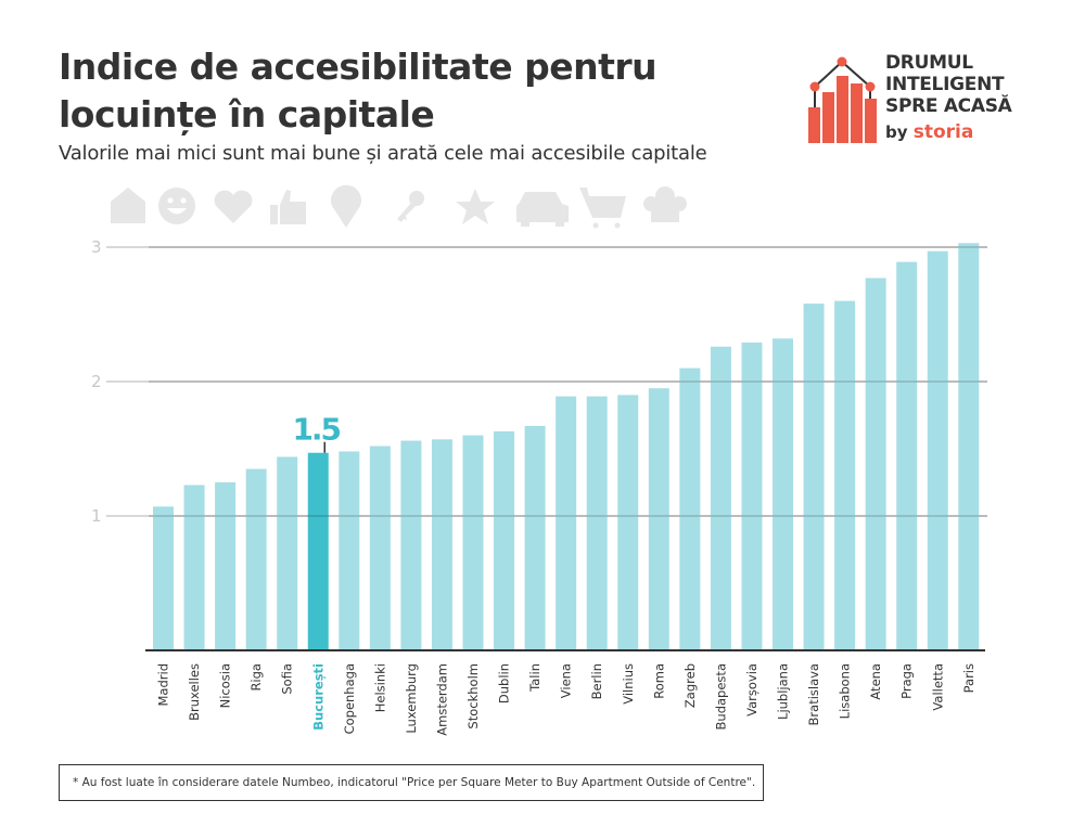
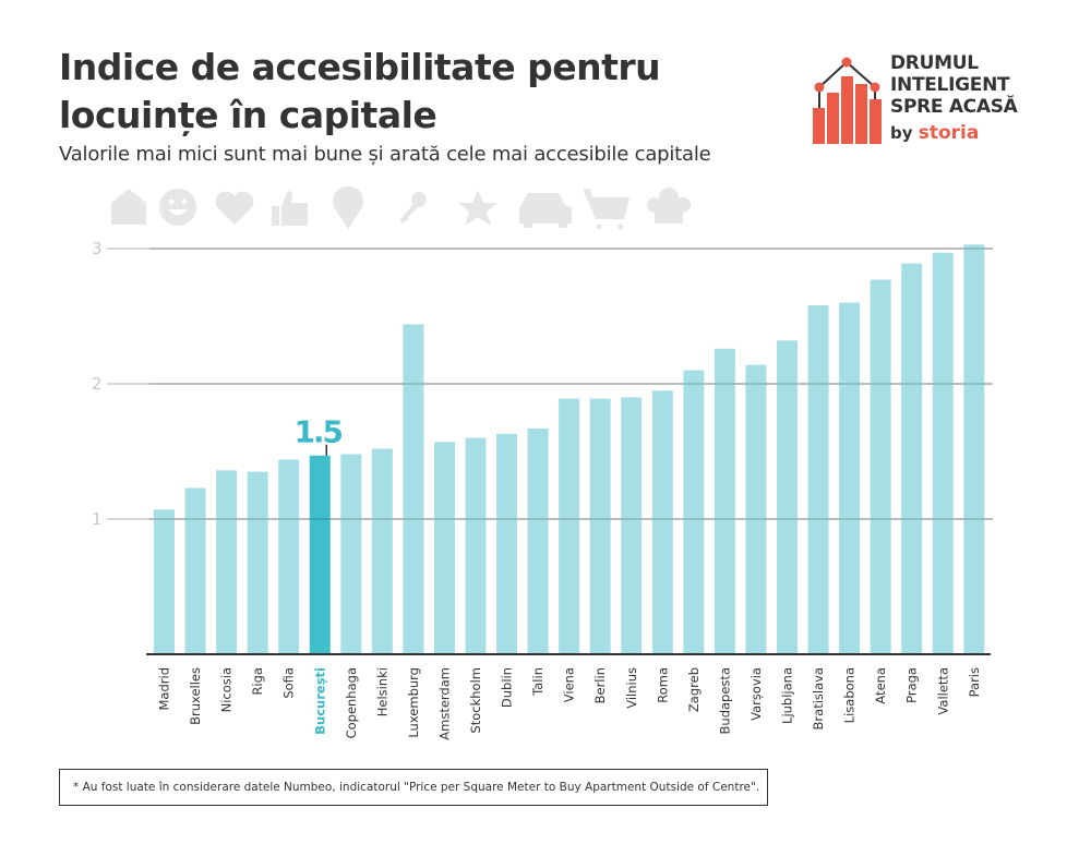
Nicosia: 1.25 -> 1.36
Luxemburg: 1.56 -> 2.44
Varșovia: 2.29 -> 2.14
